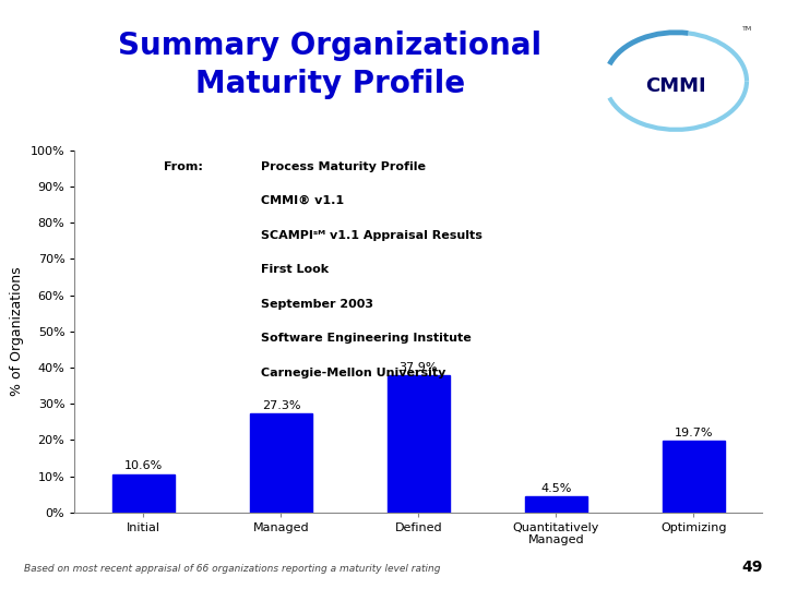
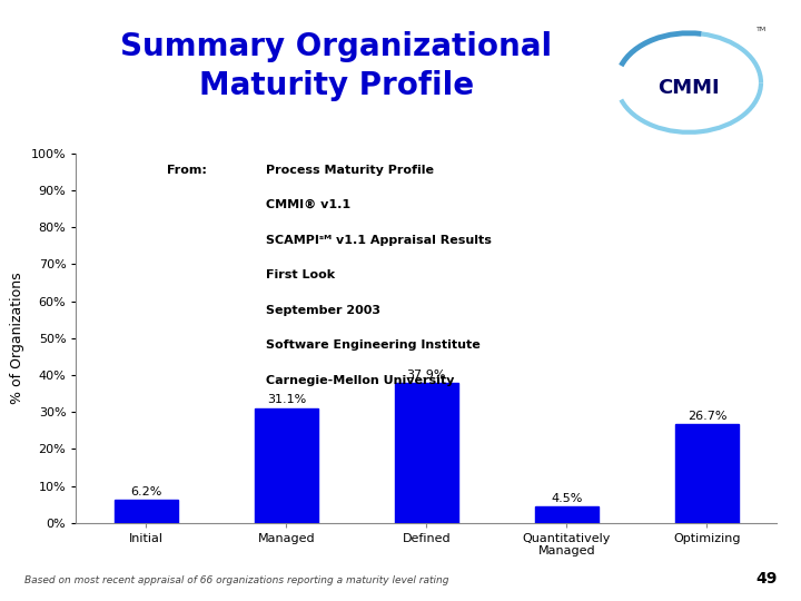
Initial: 10.6% -> 6.2%
Managed: 27.3% -> 31.1%
Optimizing: 19.7% -> 26.7%
